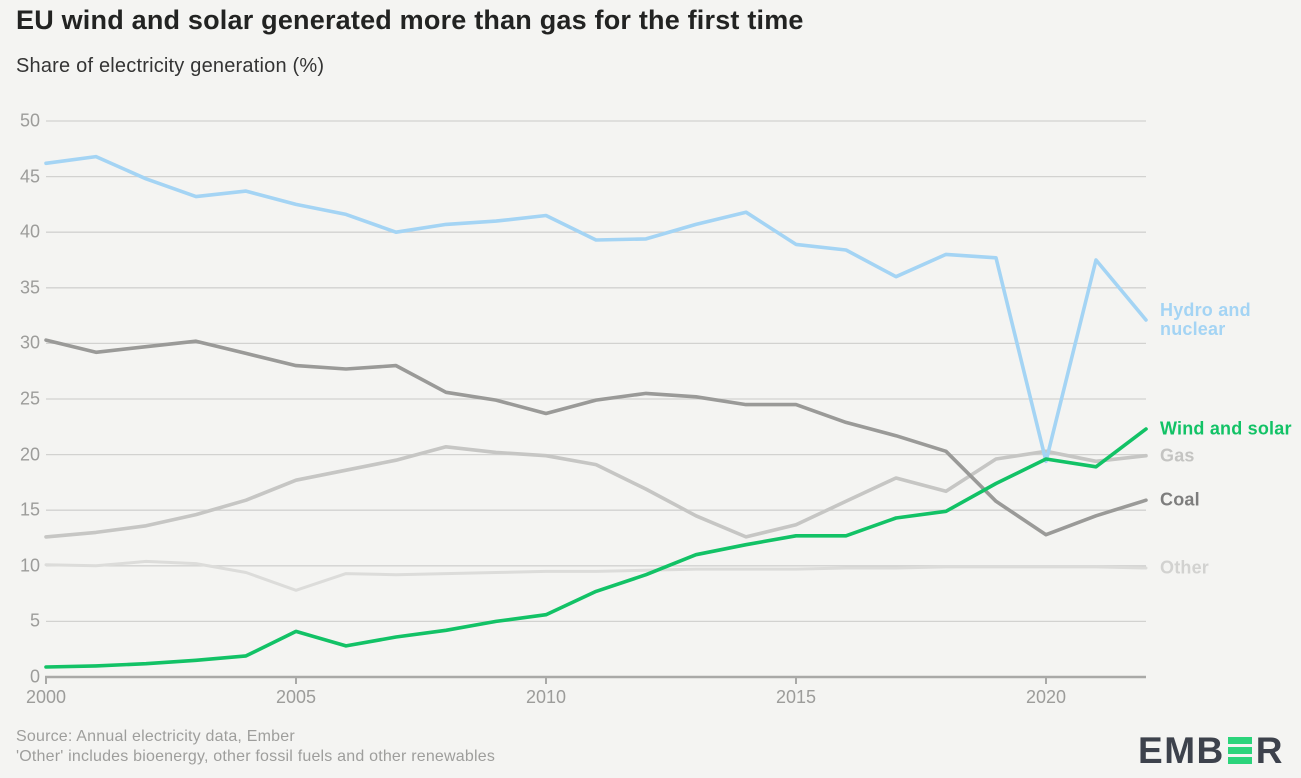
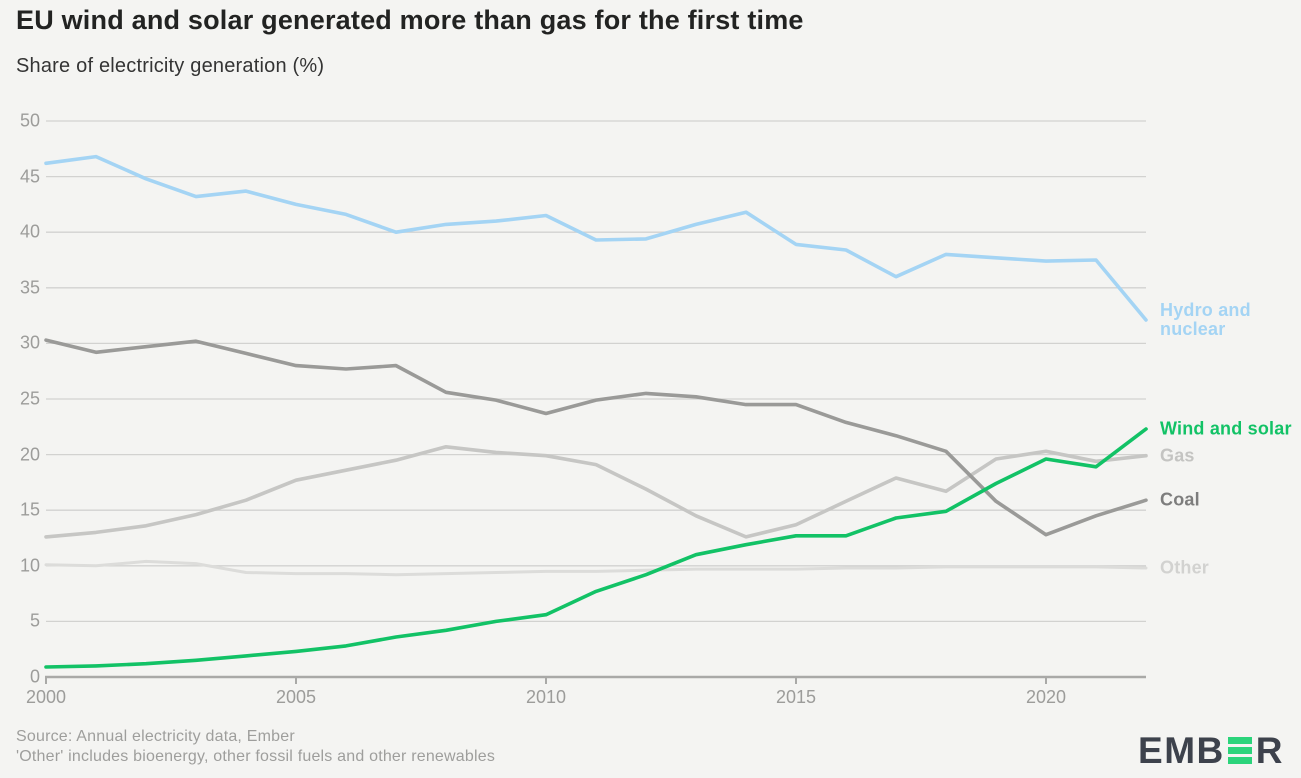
Other/2005: 7.8 -> 9.3
Wind and solar/2005: 4.1 -> 2.3
Hydro and nuclear/2020: 19.4 -> 37.4
